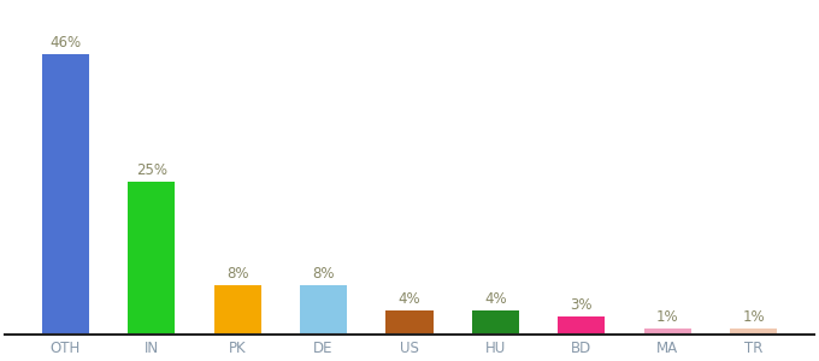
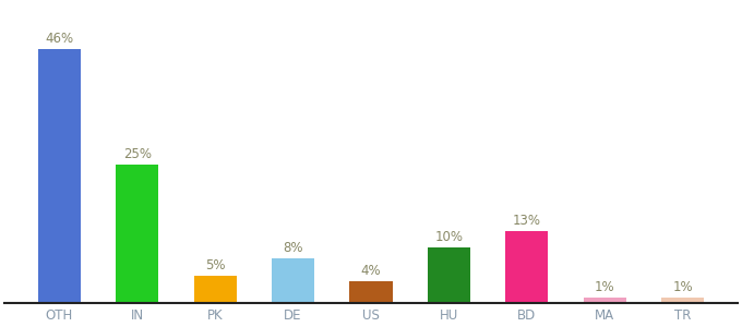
PK: 8% -> 5%
HU: 4% -> 10%
BD: 3% -> 13%
